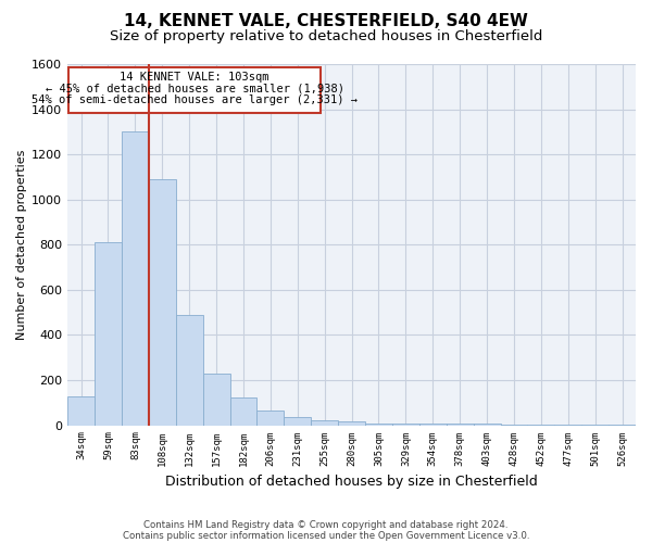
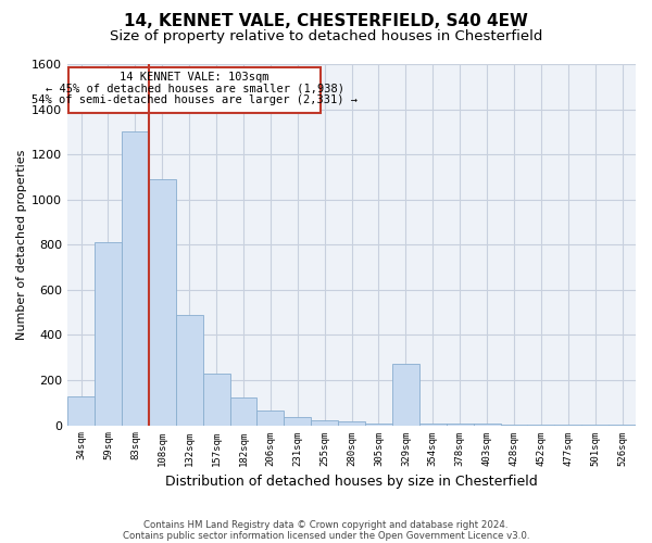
329sqm: 9 -> 270
